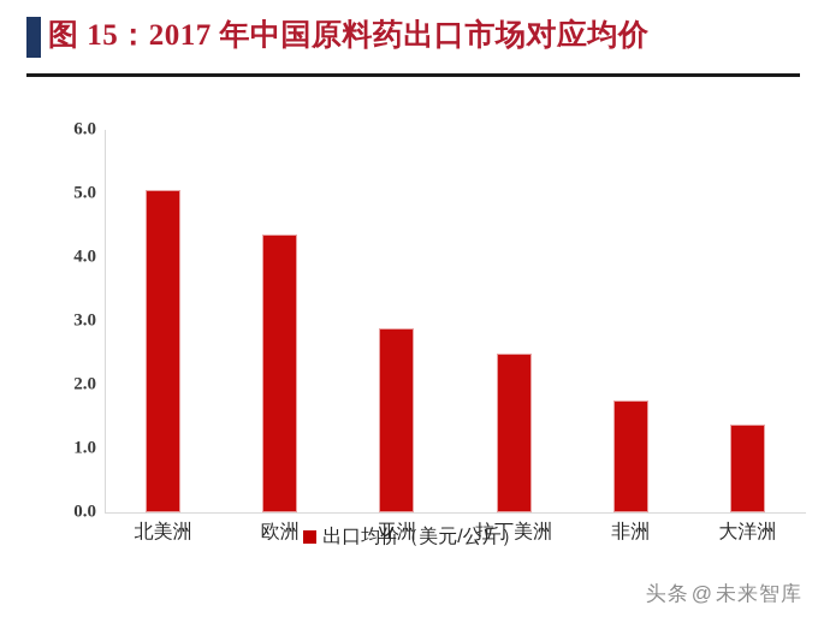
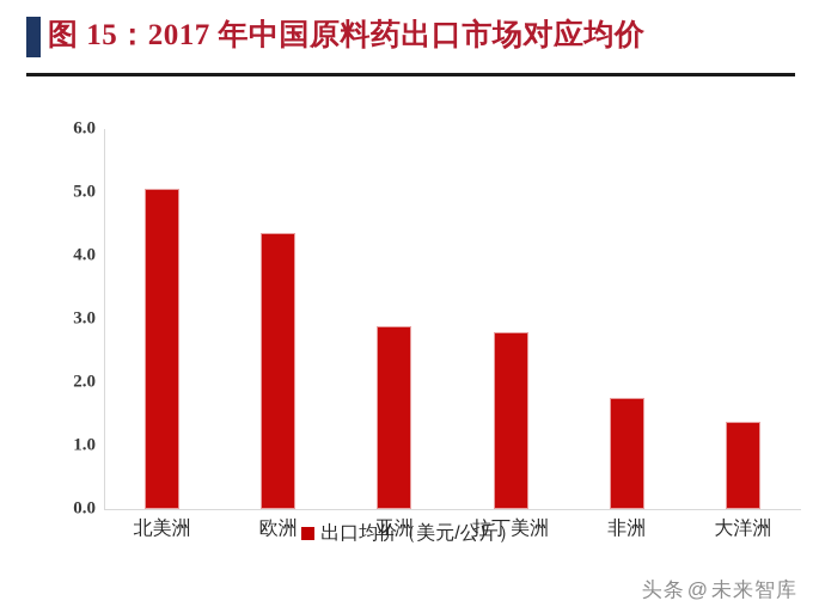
拉丁美洲: 2.5 -> 2.8
